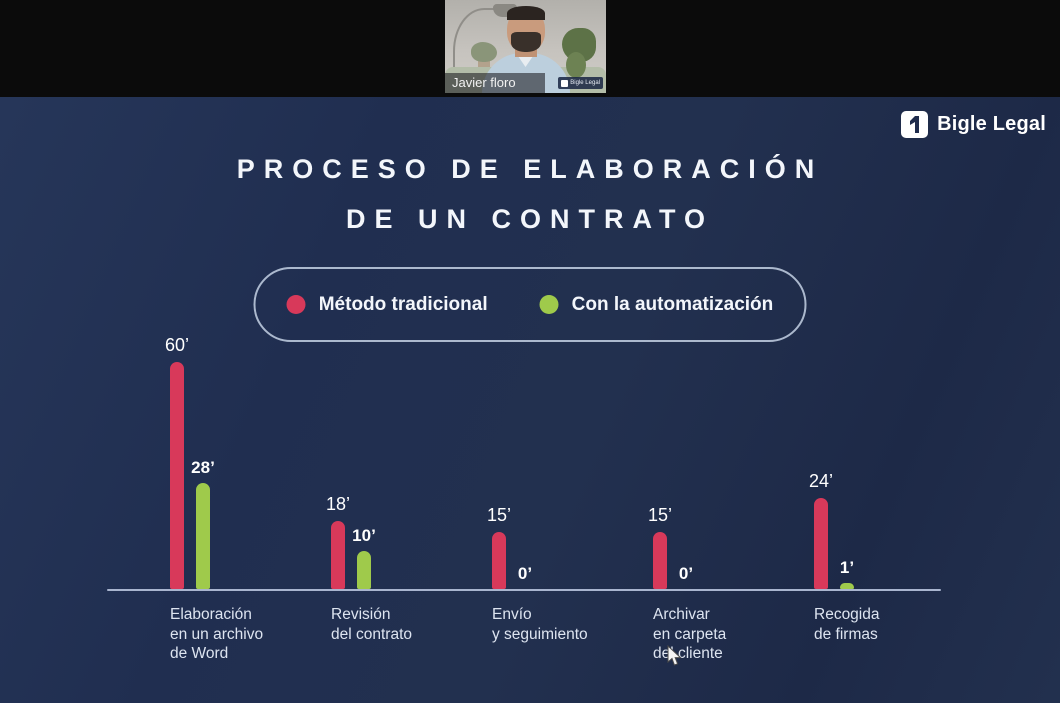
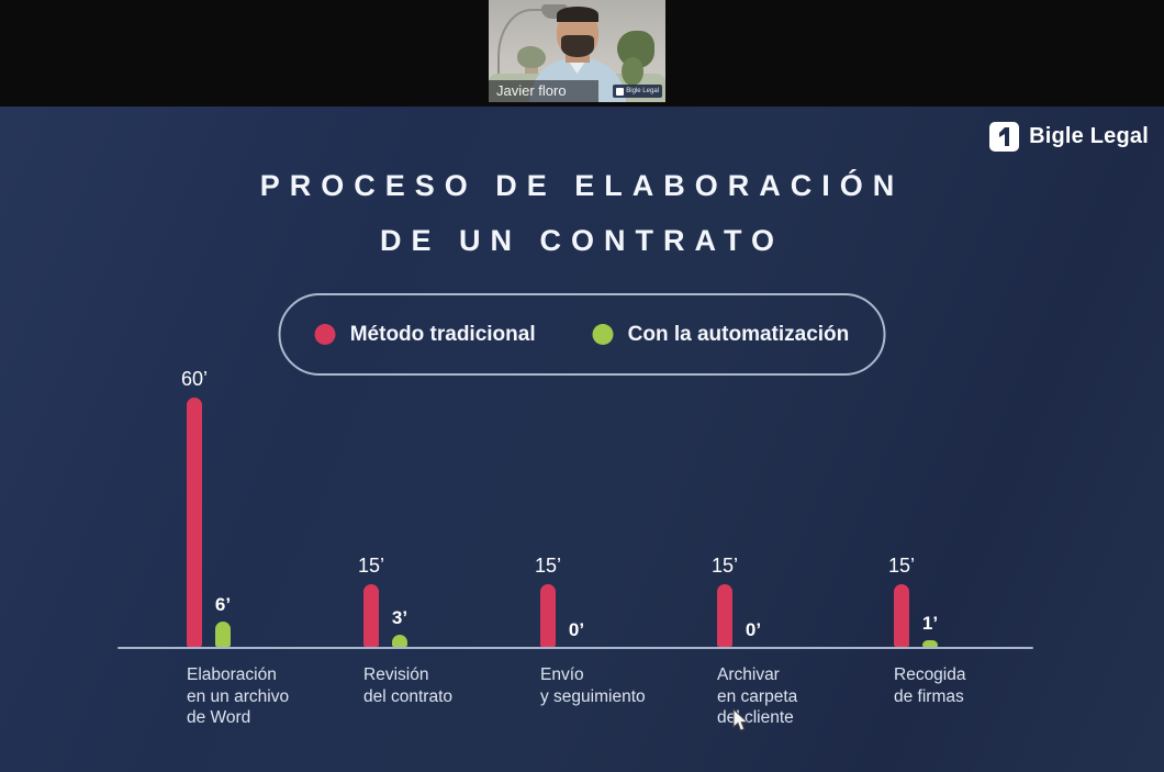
Con la automatización/Elaboración en un archivo de Word: 28 -> 6
Método tradicional/Revisión del contrato: 18 -> 15
Con la automatización/Revisión del contrato: 10 -> 3
Método tradicional/Recogida de firmas: 24 -> 15
